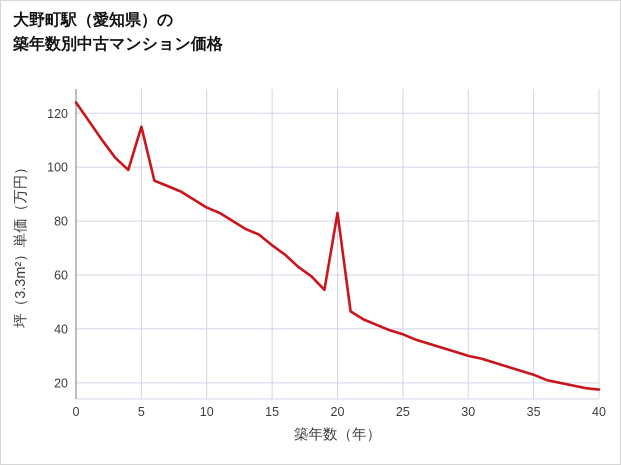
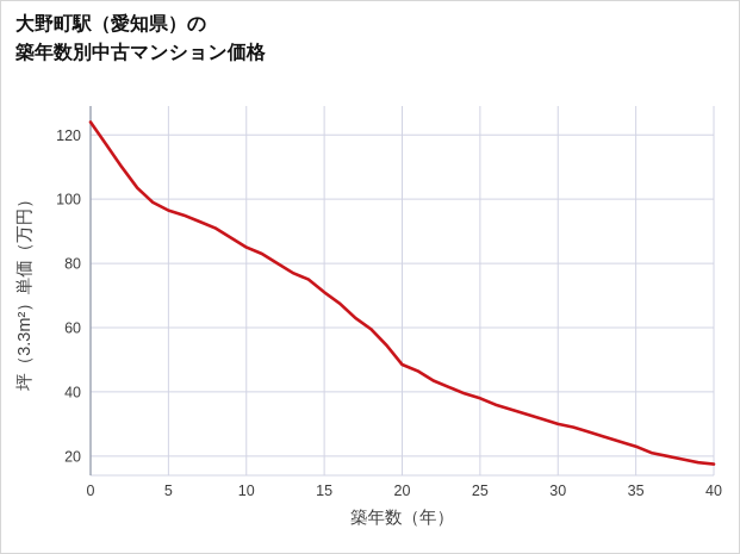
5: 115 -> 96
20: 83 -> 48
